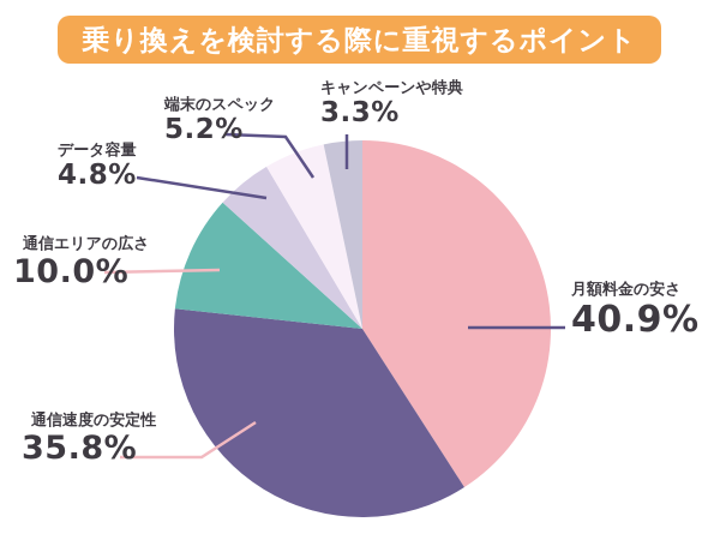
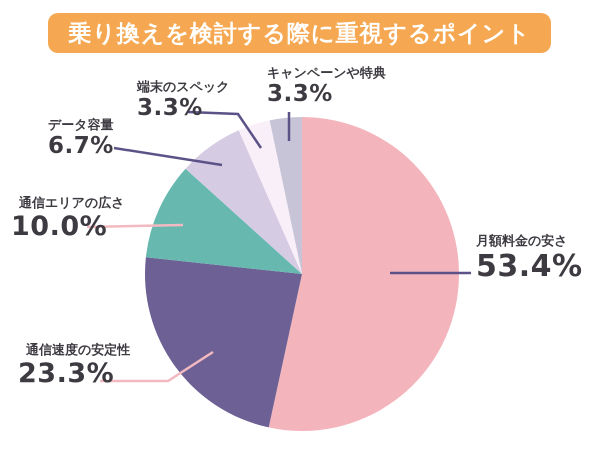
月額料金の安さ: 40.9% -> 53.4%
通信速度の安定性: 35.8% -> 23.3%
データ容量: 4.8% -> 6.7%
端末のスペック: 5.2% -> 3.3%
